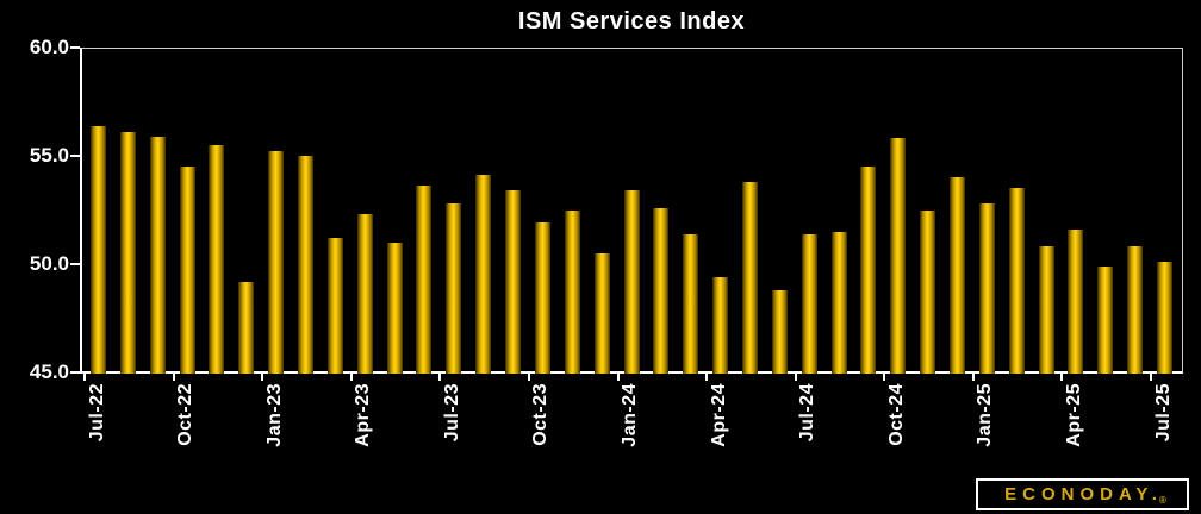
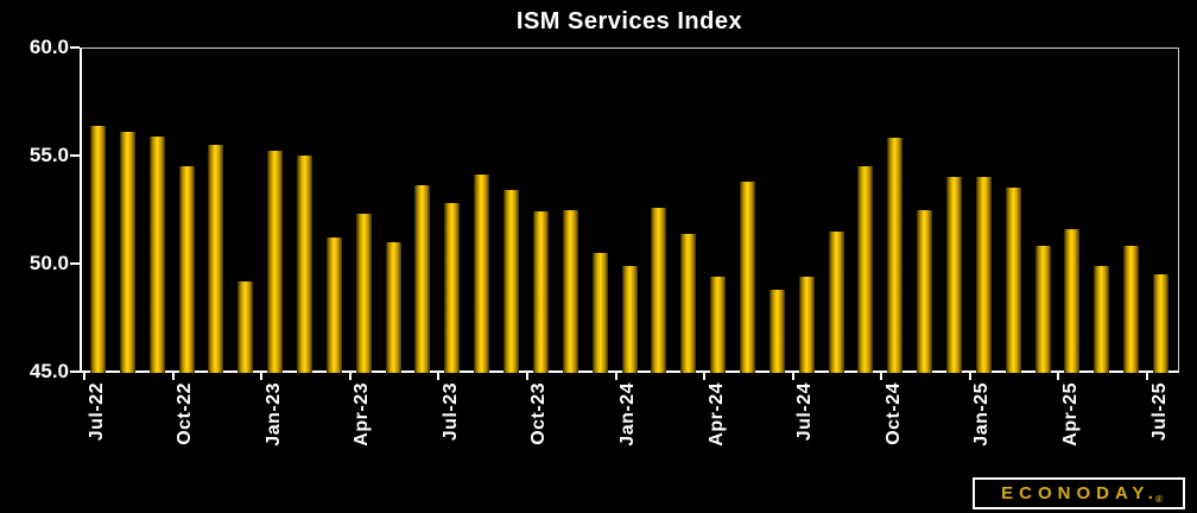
Oct-23: 51.9 -> 52.4
Jan-24: 53.4 -> 49.9
Jul-24: 51.4 -> 49.4
Jan-25: 52.8 -> 54.0
Jul-25: 50.1 -> 49.5
